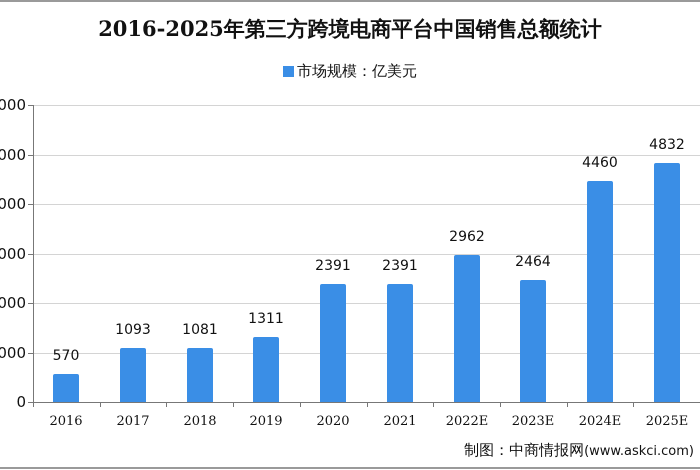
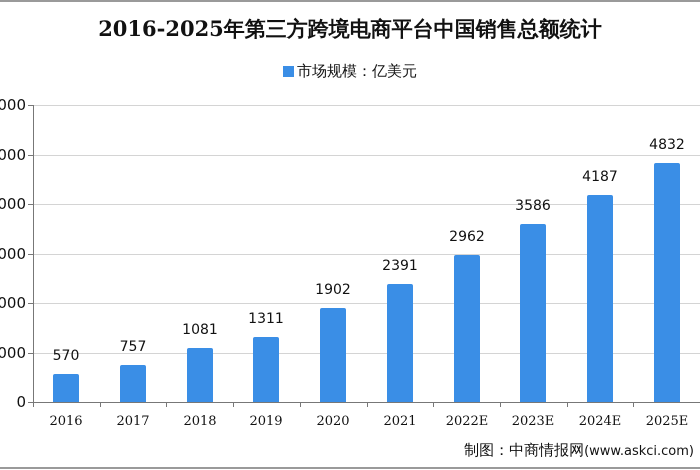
2017: 1093 -> 757
2020: 2391 -> 1902
2023E: 2464 -> 3586
2024E: 4460 -> 4187
